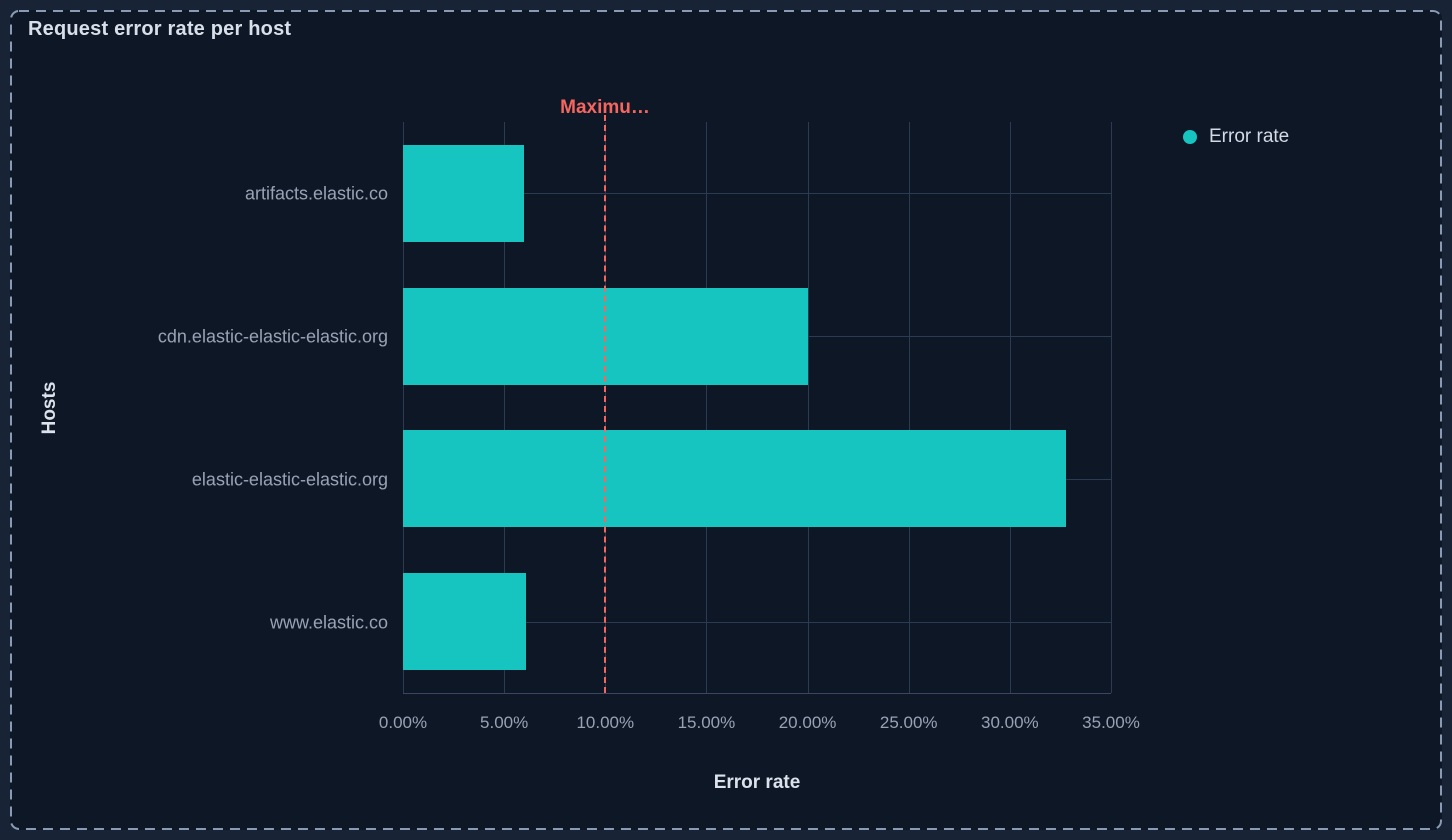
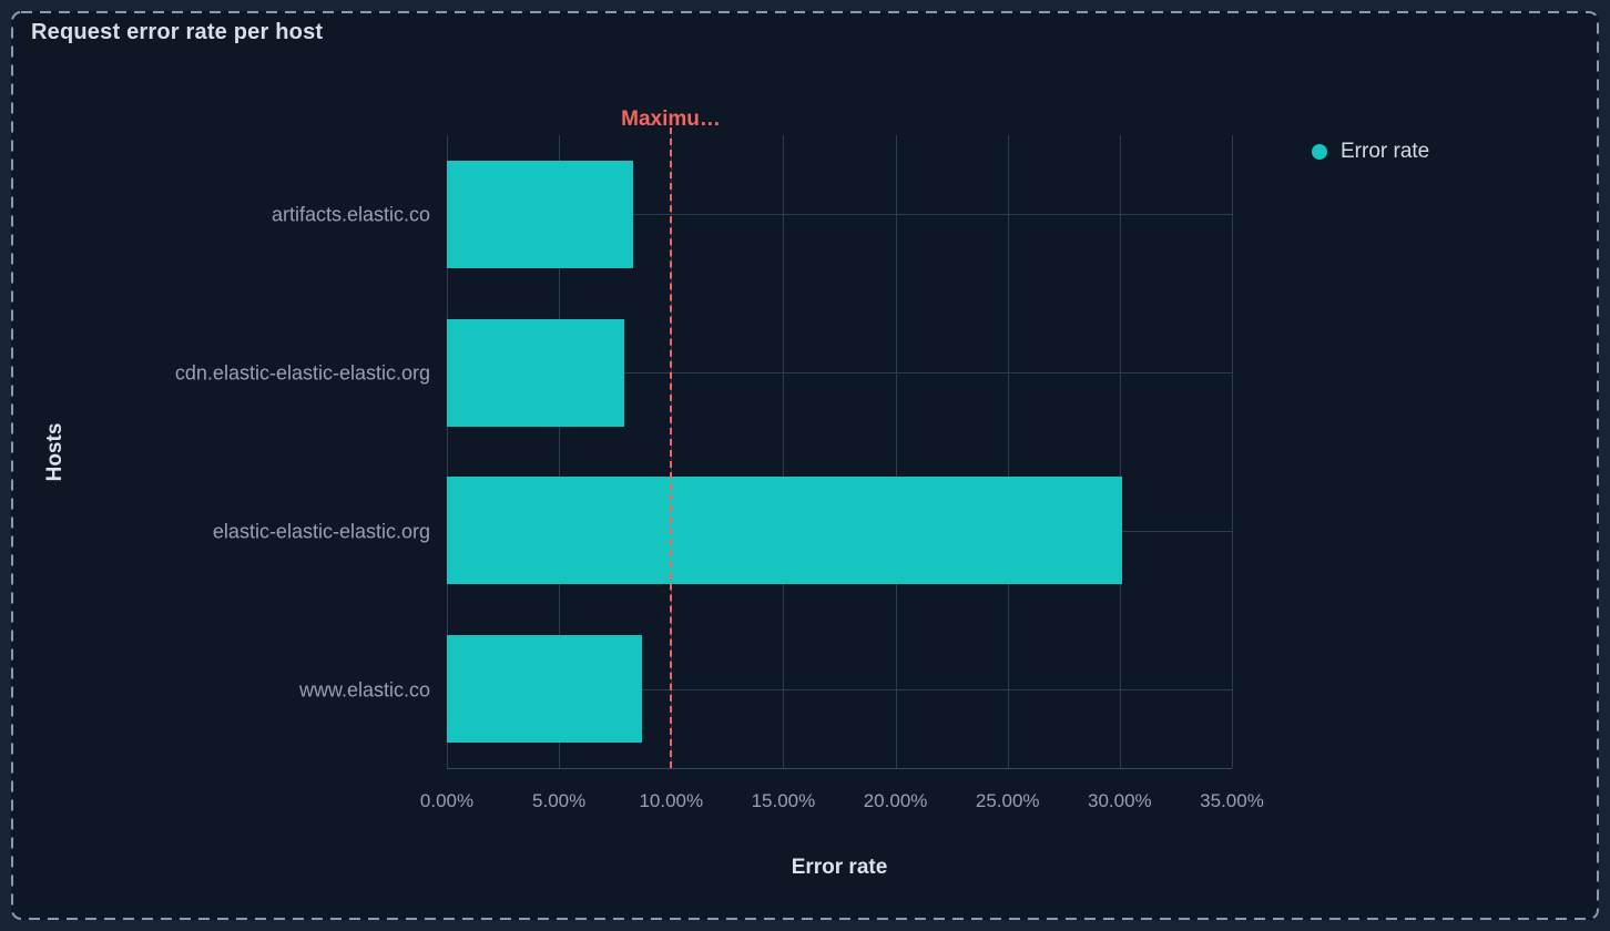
artifacts.elastic.co: 6.0% -> 8.3%
cdn.elastic-elastic-elastic.org: 20.0% -> 7.9%
elastic-elastic-elastic.org: 32.8% -> 30.1%
www.elastic.co: 6.1% -> 8.7%
